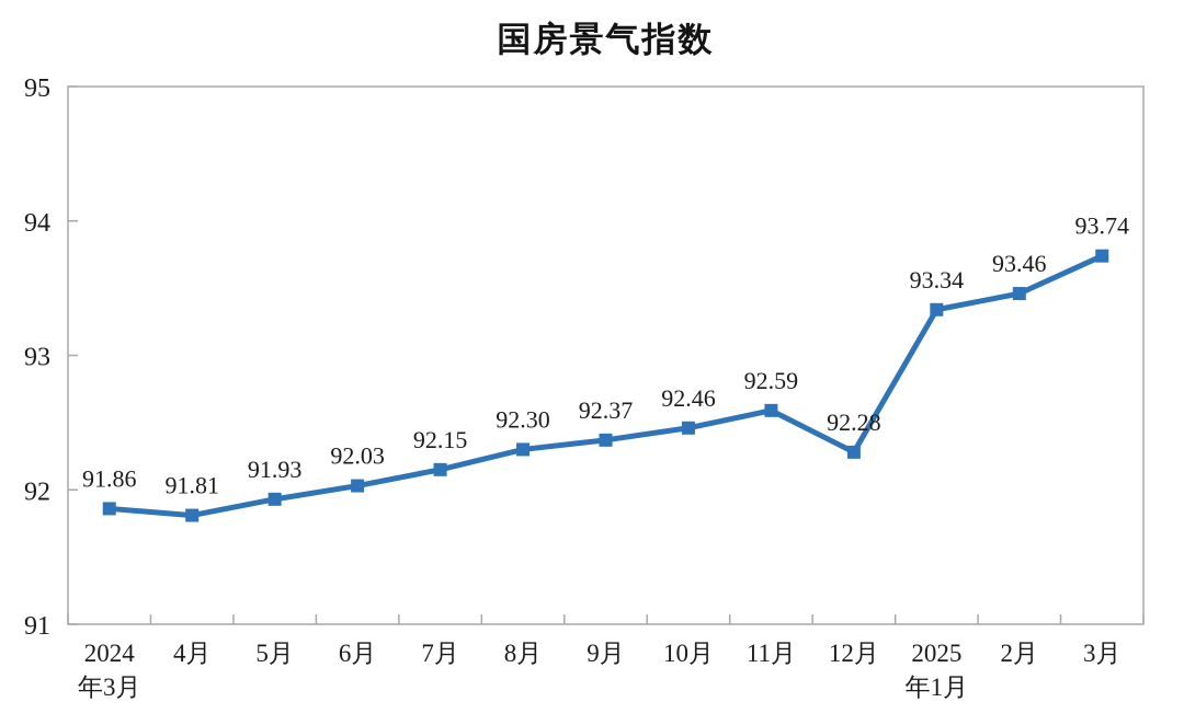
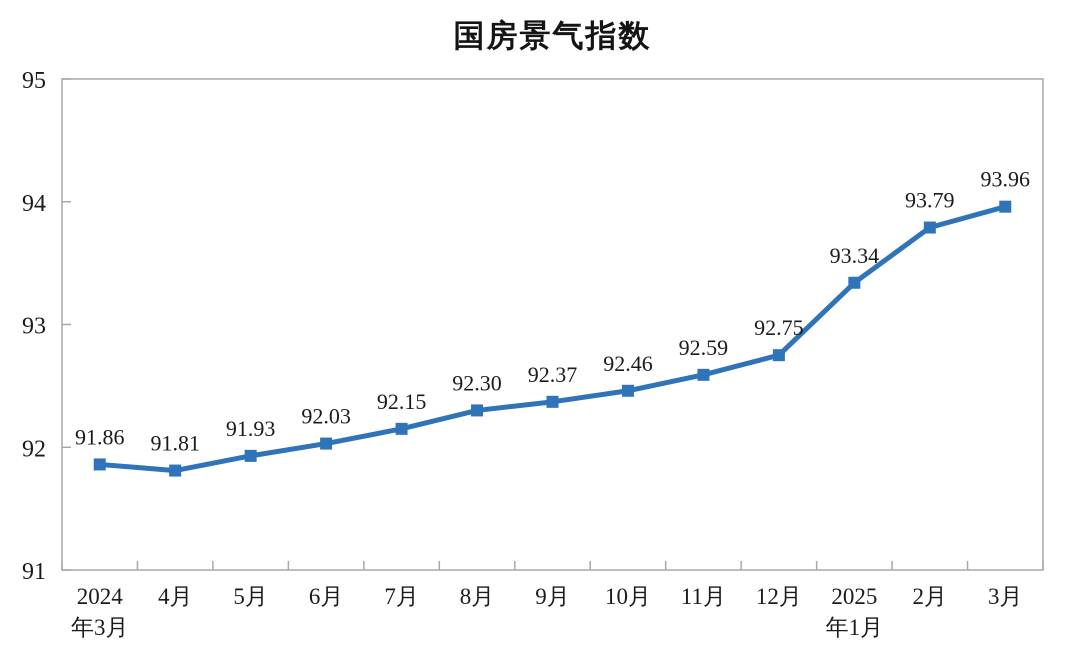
12月: 92.28 -> 92.75
2月: 93.46 -> 93.79
3月: 93.74 -> 93.96
